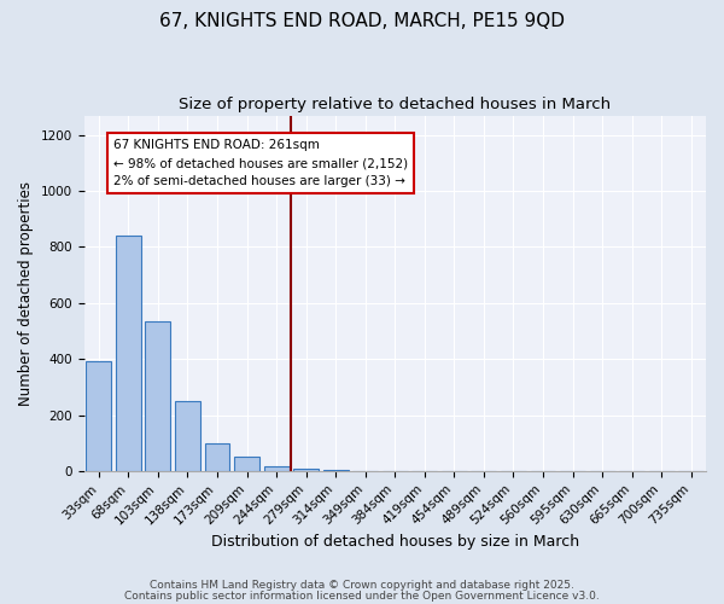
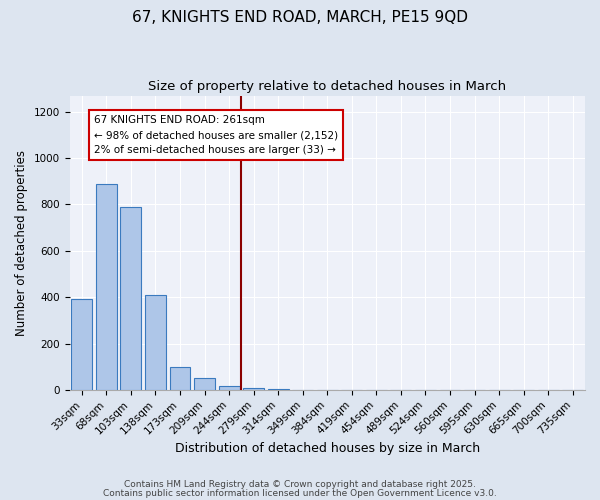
68sqm: 840 -> 890
103sqm: 535 -> 790
138sqm: 248 -> 410
